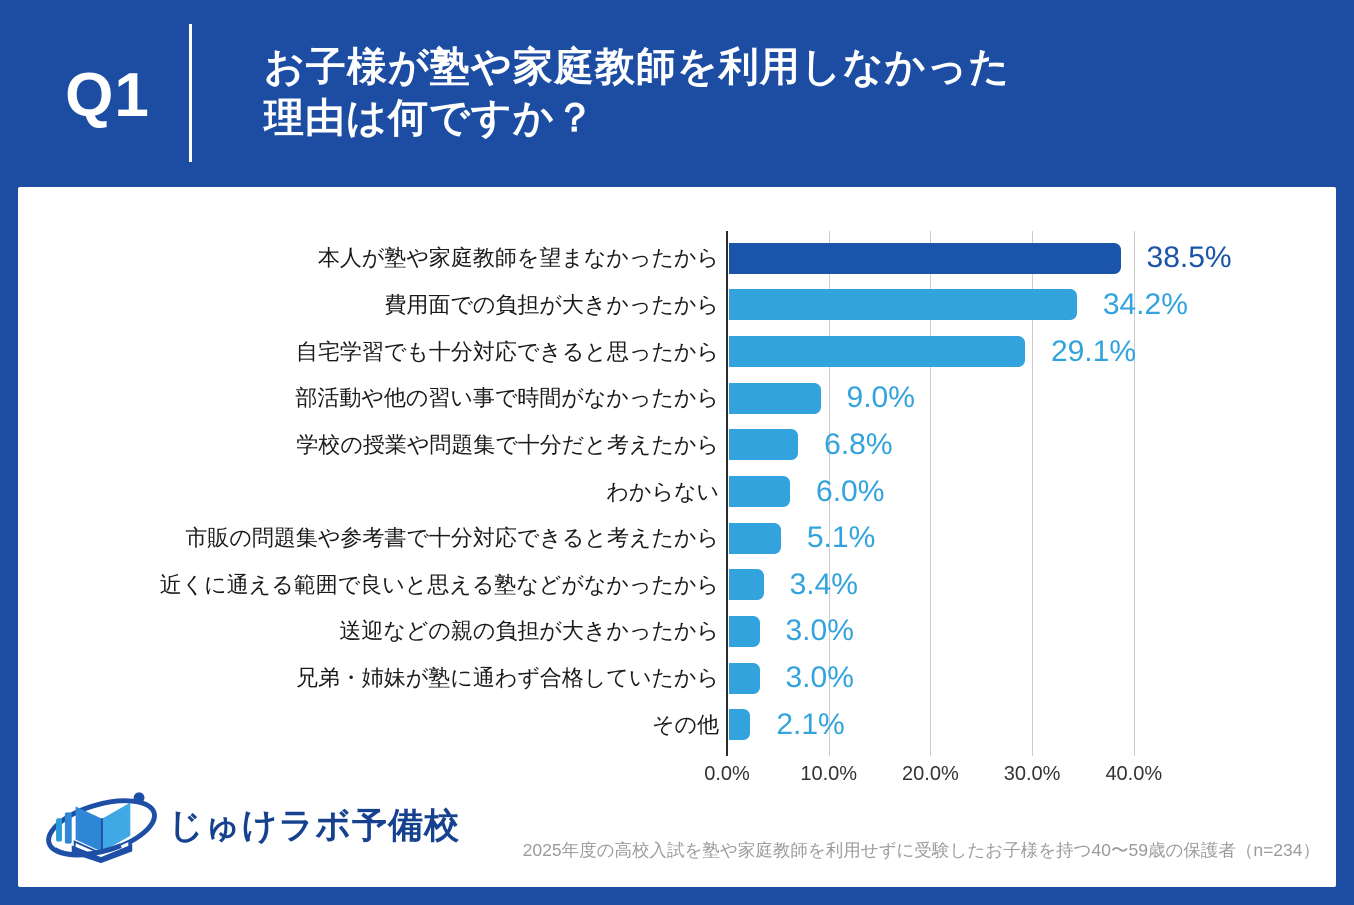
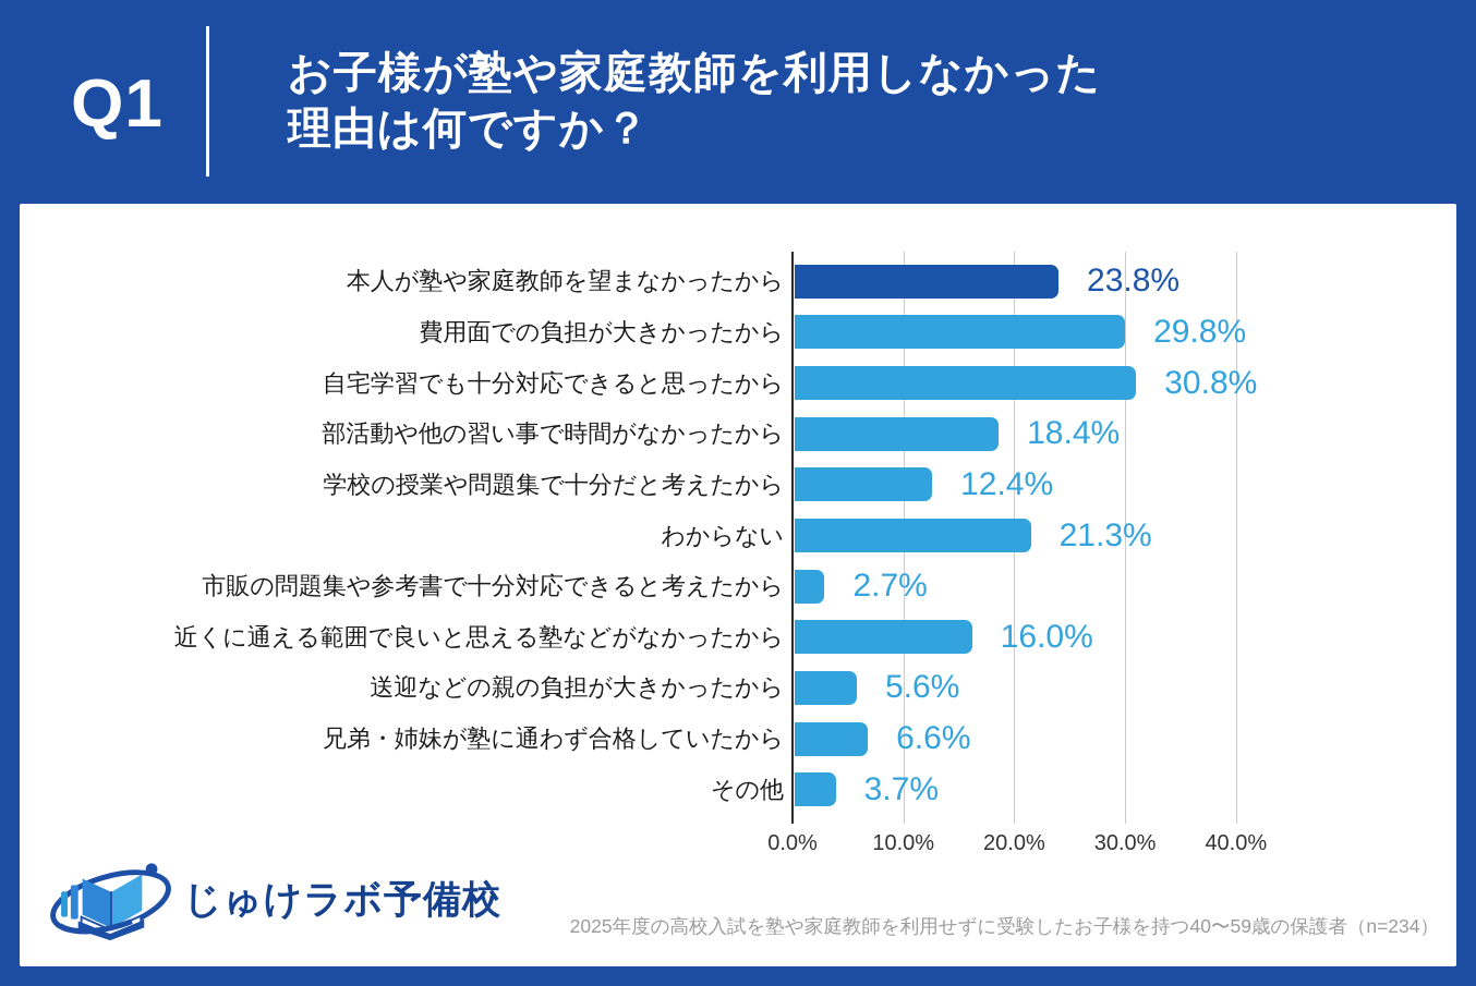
本人が塾や家庭教師を望まなかったから: 38.5% -> 23.8%
費用面での負担が大きかったから: 34.2% -> 29.8%
自宅学習でも十分対応できると思ったから: 29.1% -> 30.8%
部活動や他の習い事で時間がなかったから: 9.0% -> 18.4%
学校の授業や問題集で十分だと考えたから: 6.8% -> 12.4%
わからない: 6.0% -> 21.3%
市販の問題集や参考書で十分対応できると考えたから: 5.1% -> 2.7%
近くに通える範囲で良いと思える塾などがなかったから: 3.4% -> 16.0%
送迎などの親の負担が大きかったから: 3.0% -> 5.6%
兄弟・姉妹が塾に通わず合格していたから: 3.0% -> 6.6%
その他: 2.1% -> 3.7%
